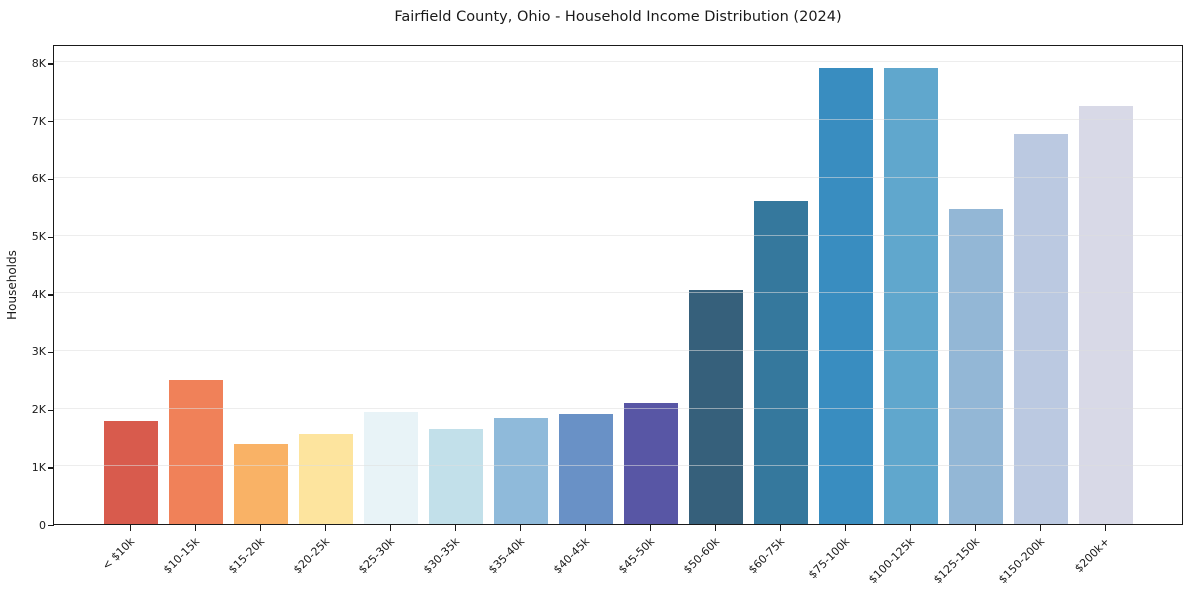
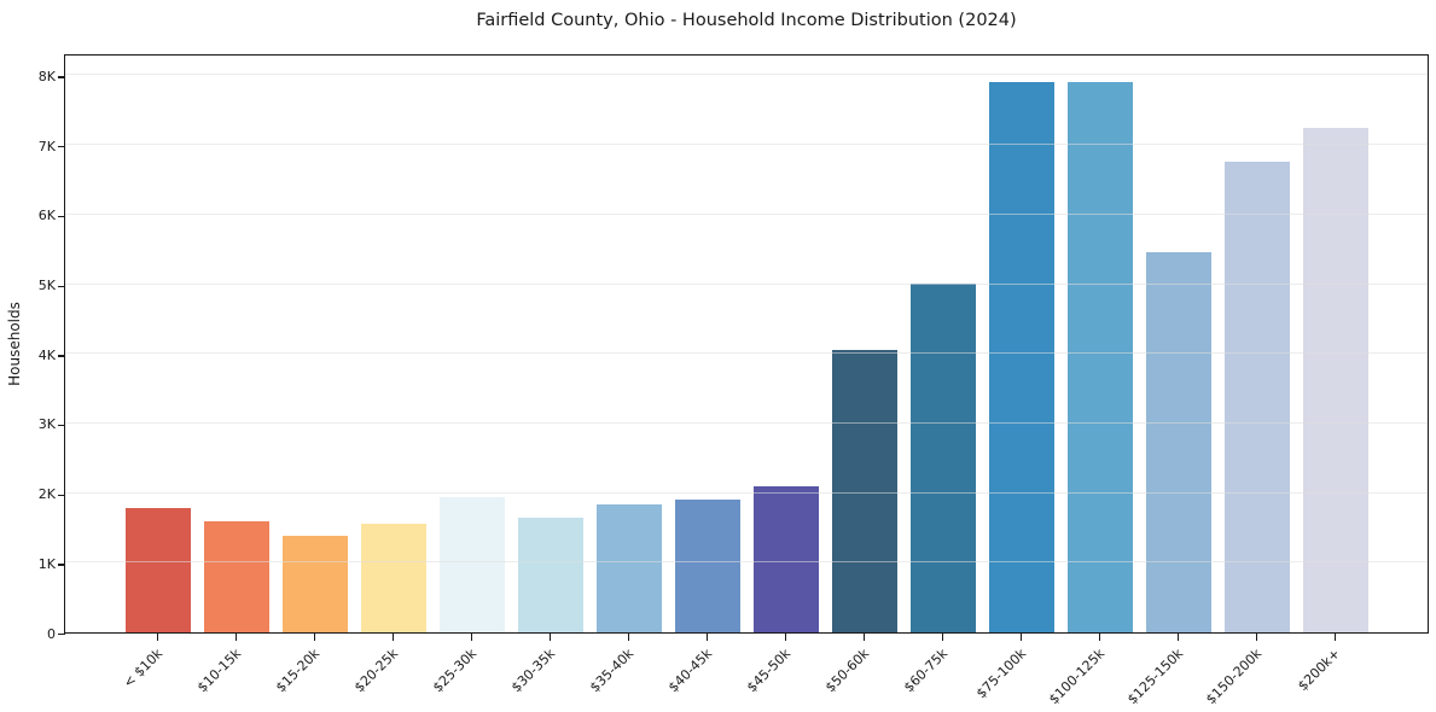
$10-15k: 2.5K -> 1.6K
$60-75k: 5.6K -> 5.0K
